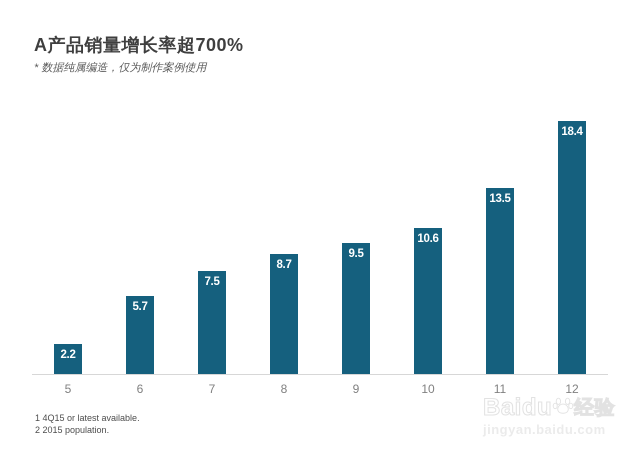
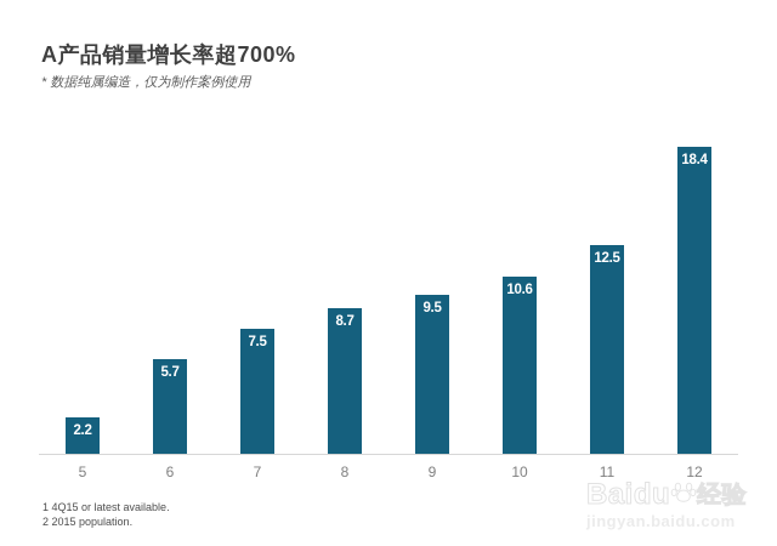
11: 13.5 -> 12.5
